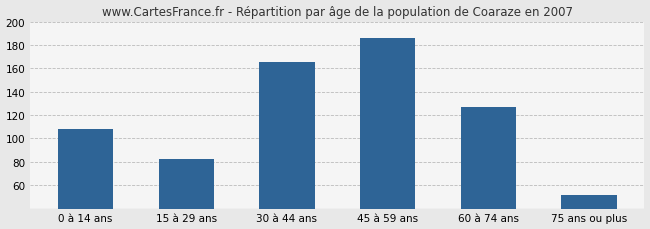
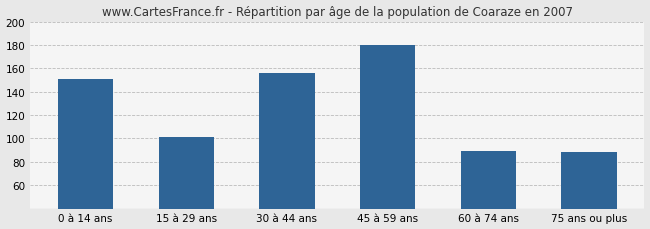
0 à 14 ans: 108 -> 151
15 à 29 ans: 82 -> 101
30 à 44 ans: 165 -> 156
45 à 59 ans: 186 -> 180
60 à 74 ans: 127 -> 89
75 ans ou plus: 52 -> 88
